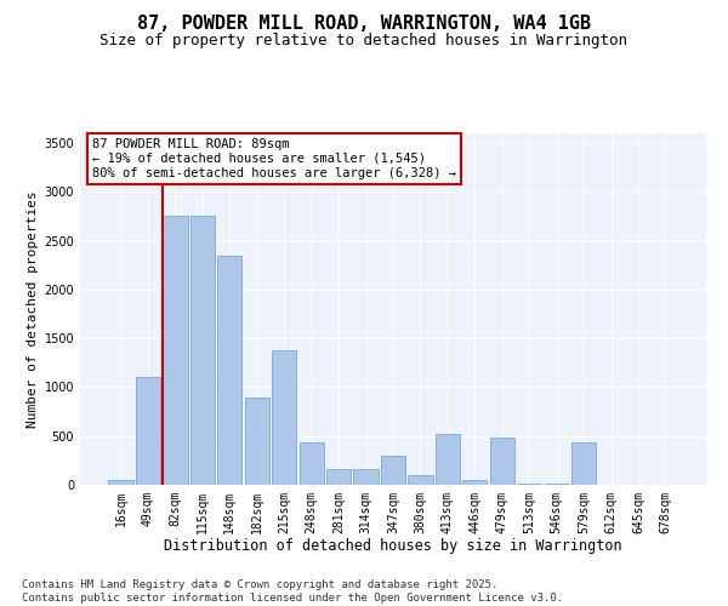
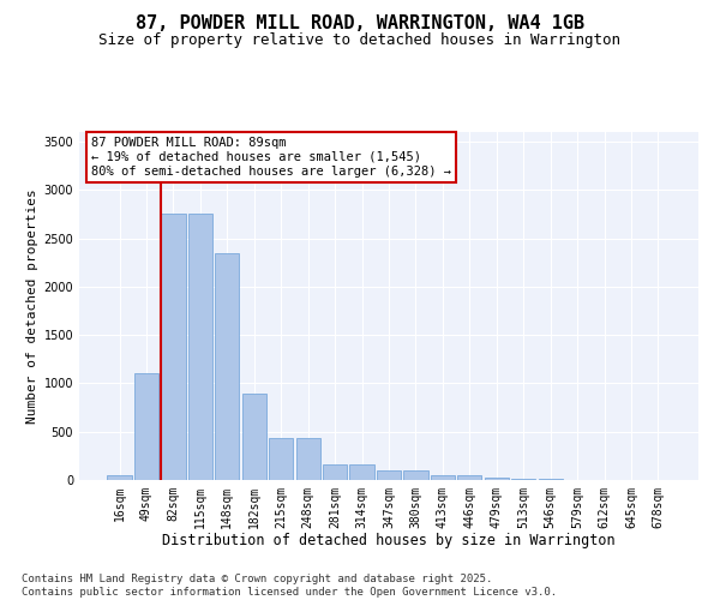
215sqm: 1380 -> 430
347sqm: 300 -> 100
413sqm: 520 -> 60
479sqm: 480 -> 30
579sqm: 440 -> 0
